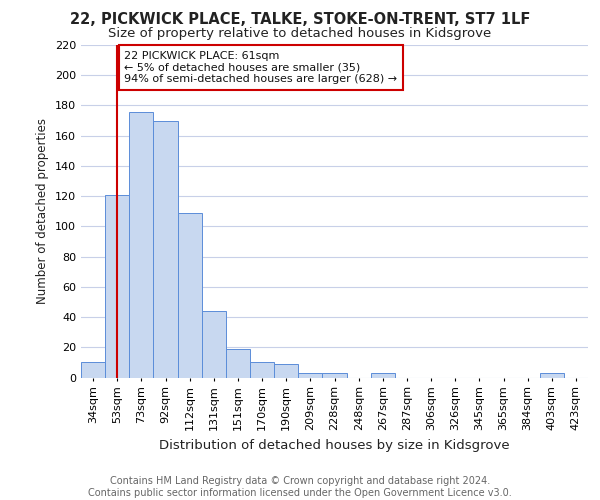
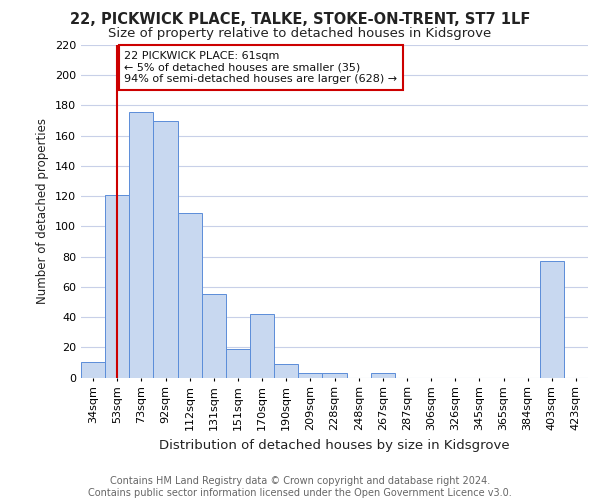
131sqm: 44 -> 55
170sqm: 10 -> 42
403sqm: 3 -> 77
